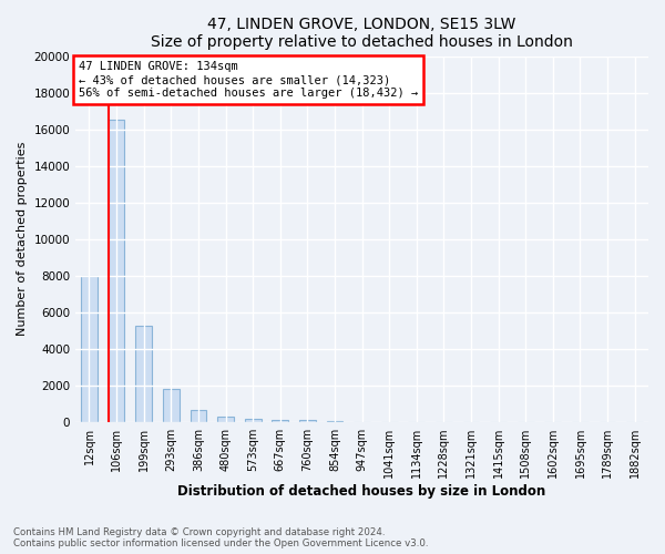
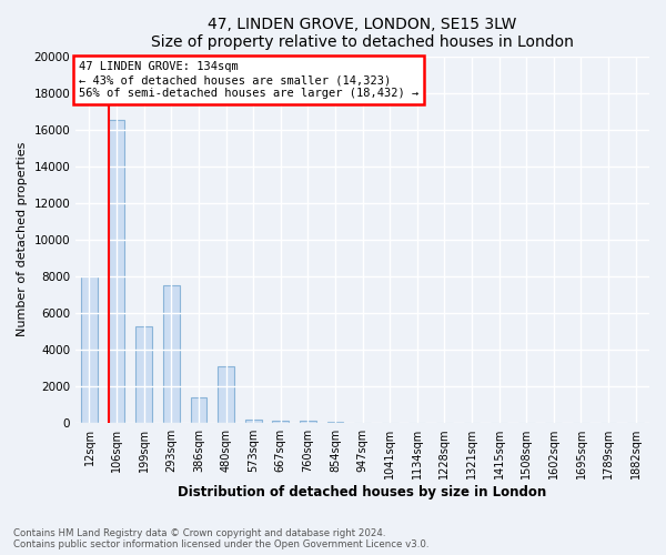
293sqm: 1800 -> 7500
386sqm: 700 -> 1400
480sqm: 300 -> 3100
